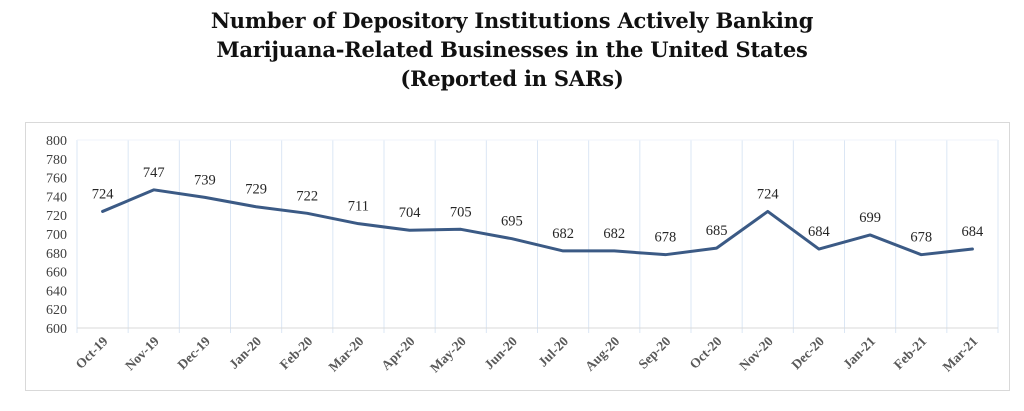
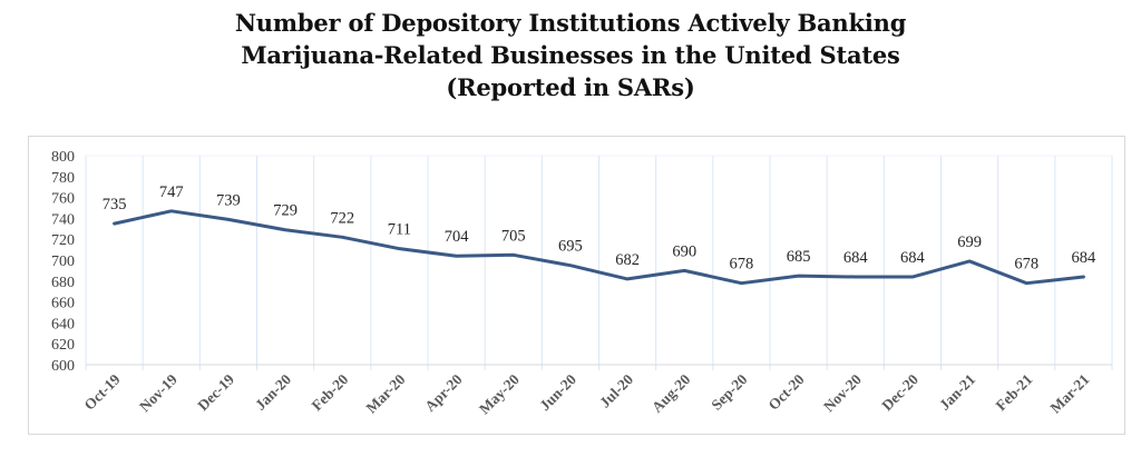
Oct-19: 724 -> 735
Aug-20: 682 -> 690
Nov-20: 724 -> 684
